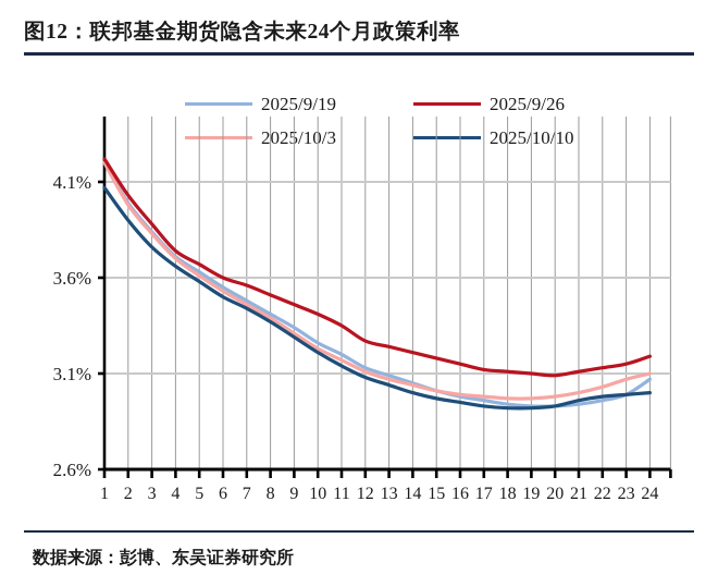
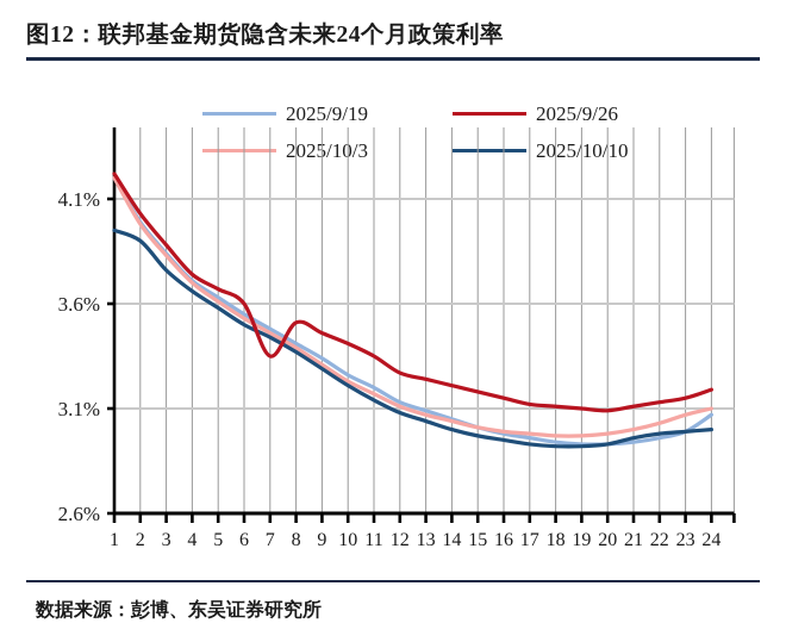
2025/10/10/1: 4.07% -> 3.95%
2025/9/26/7: 3.56% -> 3.35%
